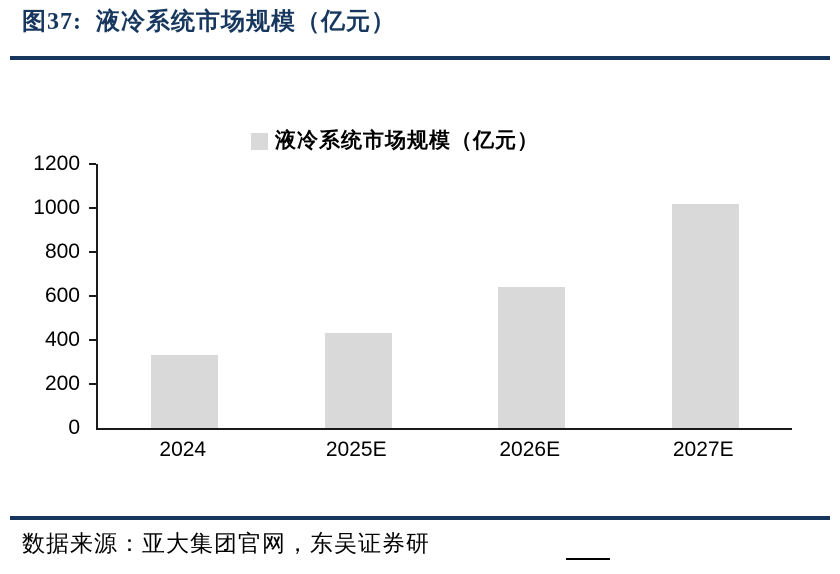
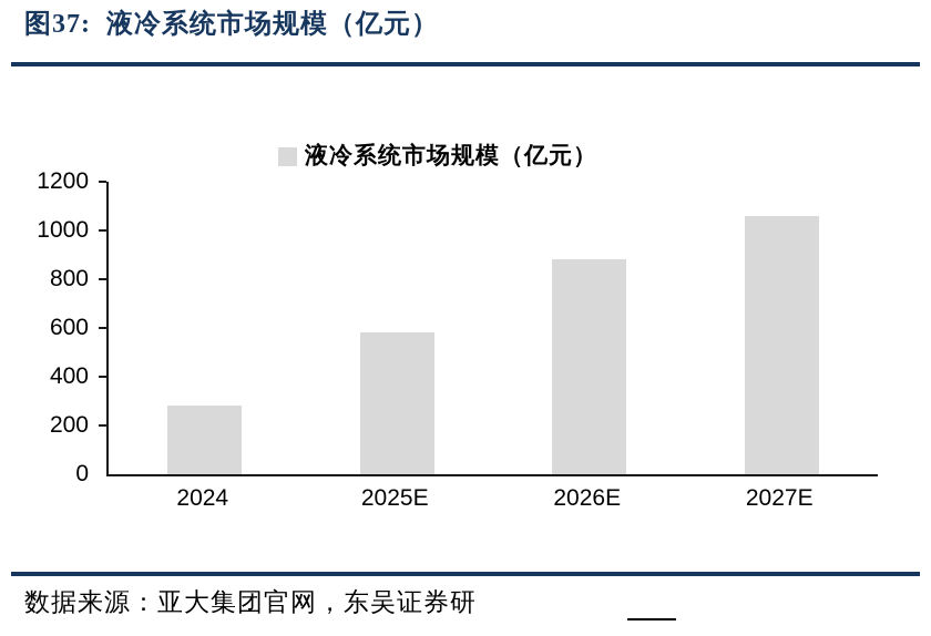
2024: 330 -> 280
2025E: 430 -> 580
2026E: 640 -> 880
2027E: 1020 -> 1060
